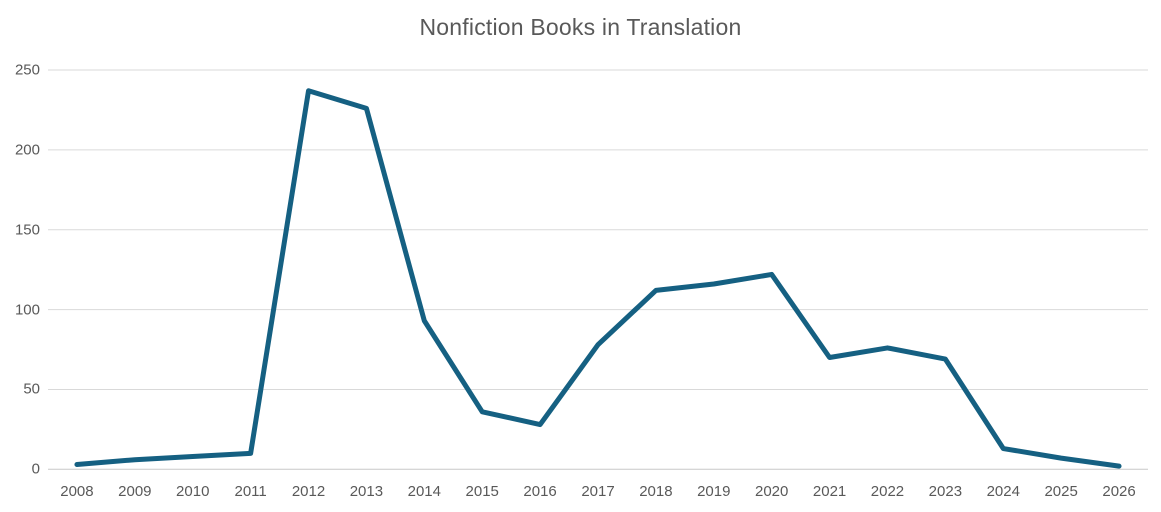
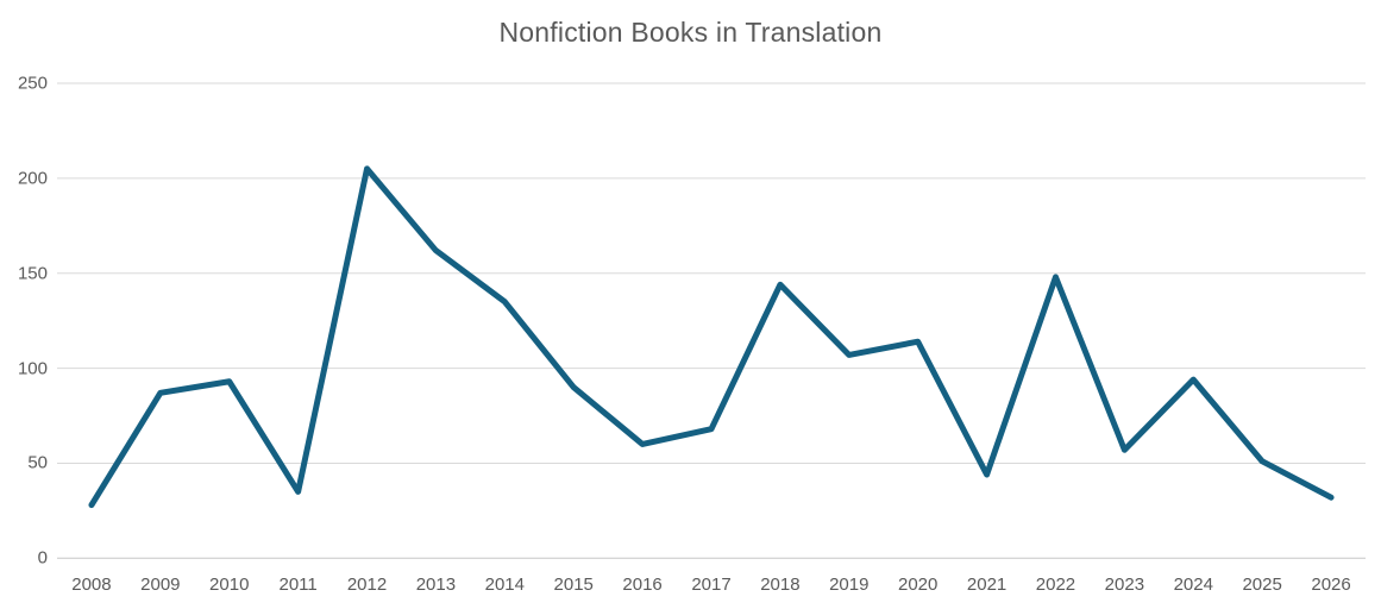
2008: 3 -> 28
2009: 6 -> 87
2010: 8 -> 93
2011: 10 -> 35
2012: 237 -> 205
2013: 226 -> 162
2014: 93 -> 135
2015: 36 -> 90
2016: 28 -> 60
2017: 78 -> 68
2018: 112 -> 144
2019: 116 -> 107
2020: 122 -> 114
2021: 70 -> 44
2022: 76 -> 148
2023: 69 -> 57
2024: 13 -> 94
2025: 7 -> 51
2026: 2 -> 32
